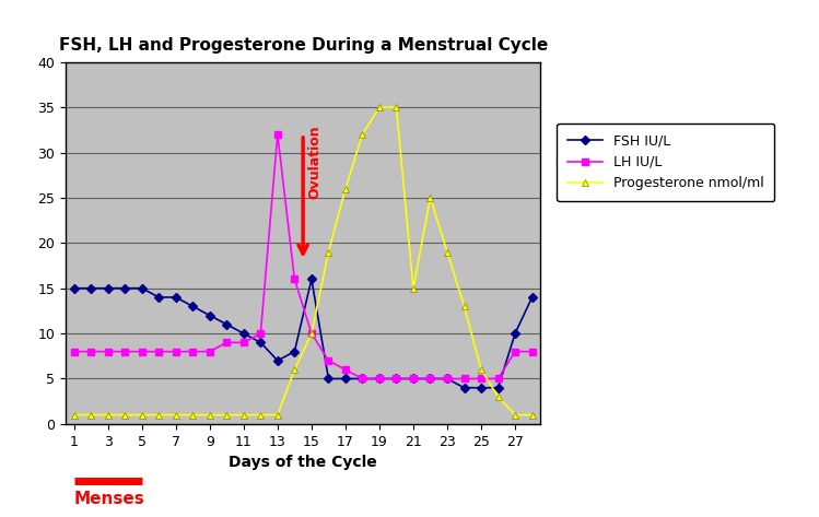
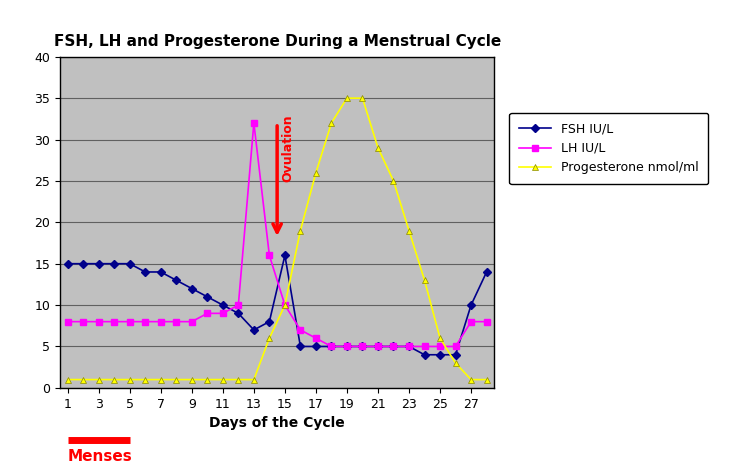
Progesterone nmol/ml/21: 15 -> 29
